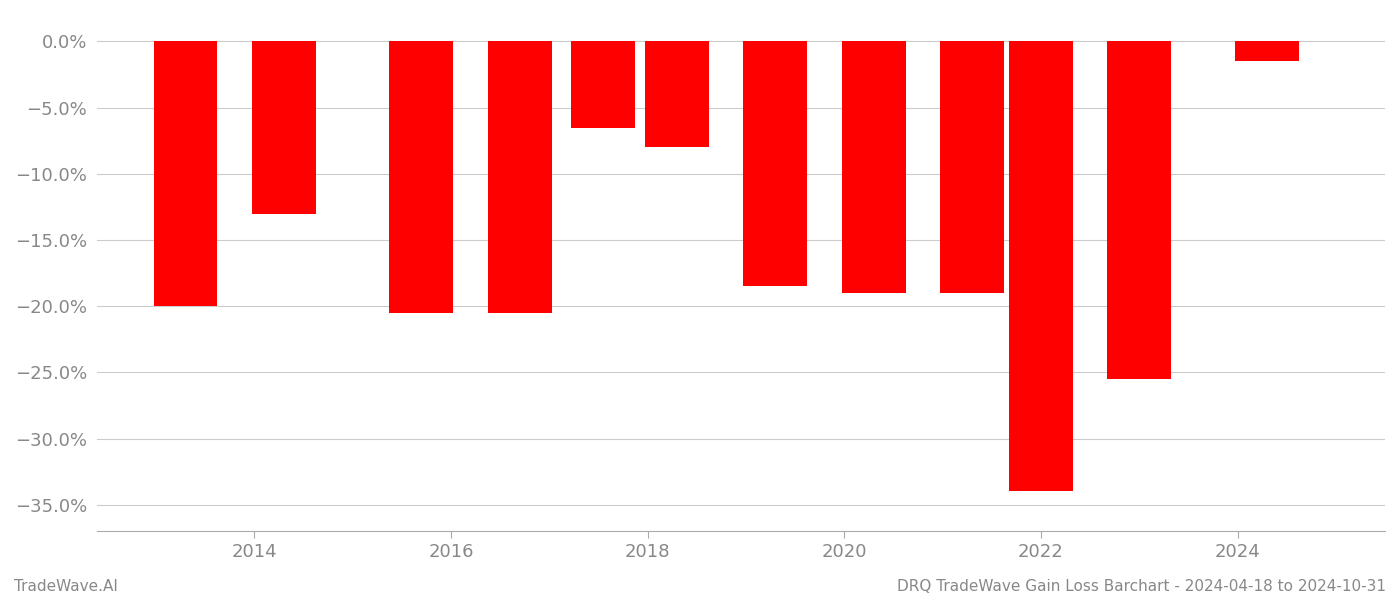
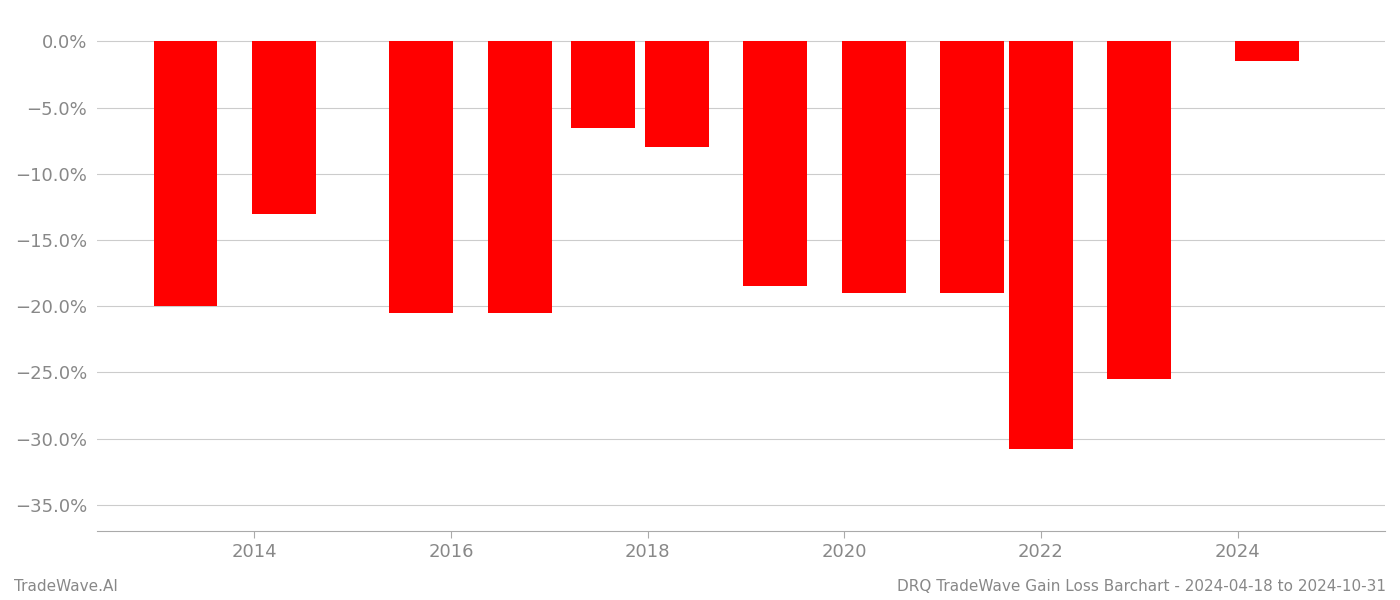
2022: -34.0% -> -30.8%
